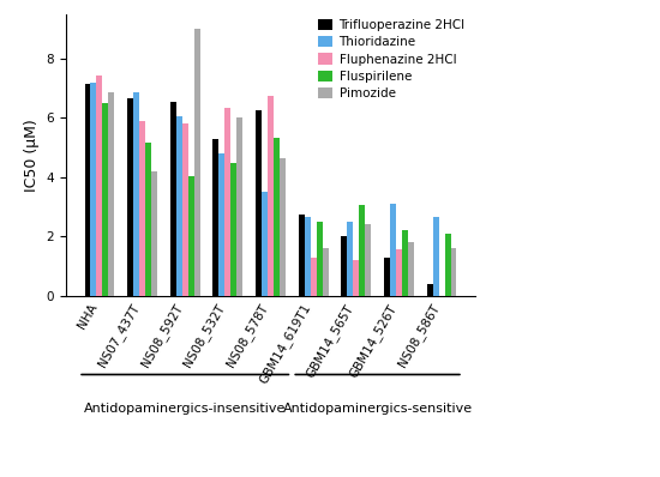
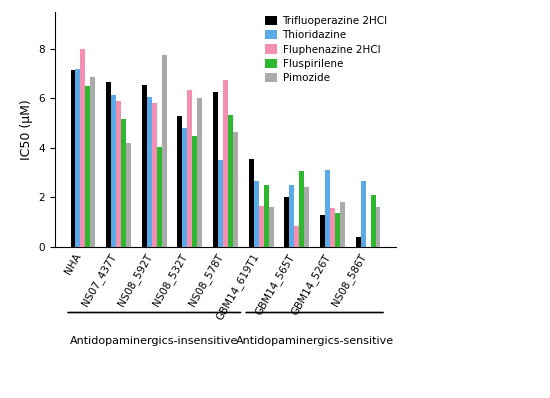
Fluphenazine 2HCl/NHA: 7.45 -> 8.00
Thioridazine/NS07_437T: 6.85 -> 6.15
Pimozide/NS08_592T: 9.00 -> 7.75
Trifluoperazine 2HCl/GBM14_619T1: 2.75 -> 3.55
Fluphenazine 2HCl/GBM14_619T1: 1.30 -> 1.65
Fluphenazine 2HCl/GBM14_565T: 1.20 -> 0.85
Fluspirilene/GBM14_526T: 2.20 -> 1.35
